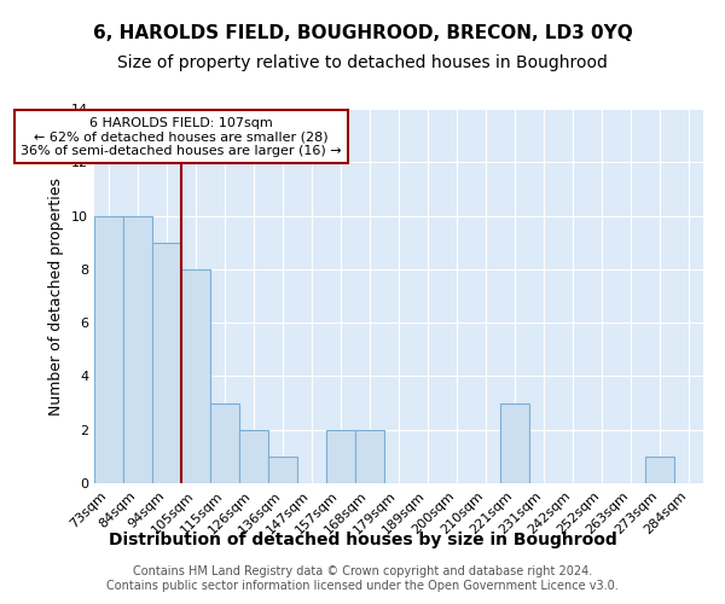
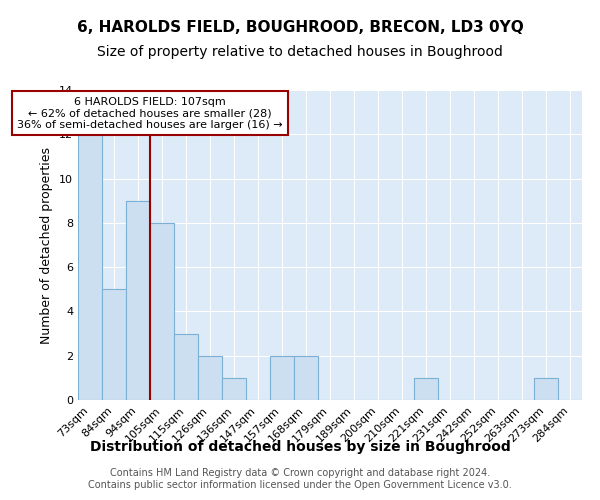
73sqm: 10 -> 12
84sqm: 10 -> 5
221sqm: 3 -> 1
